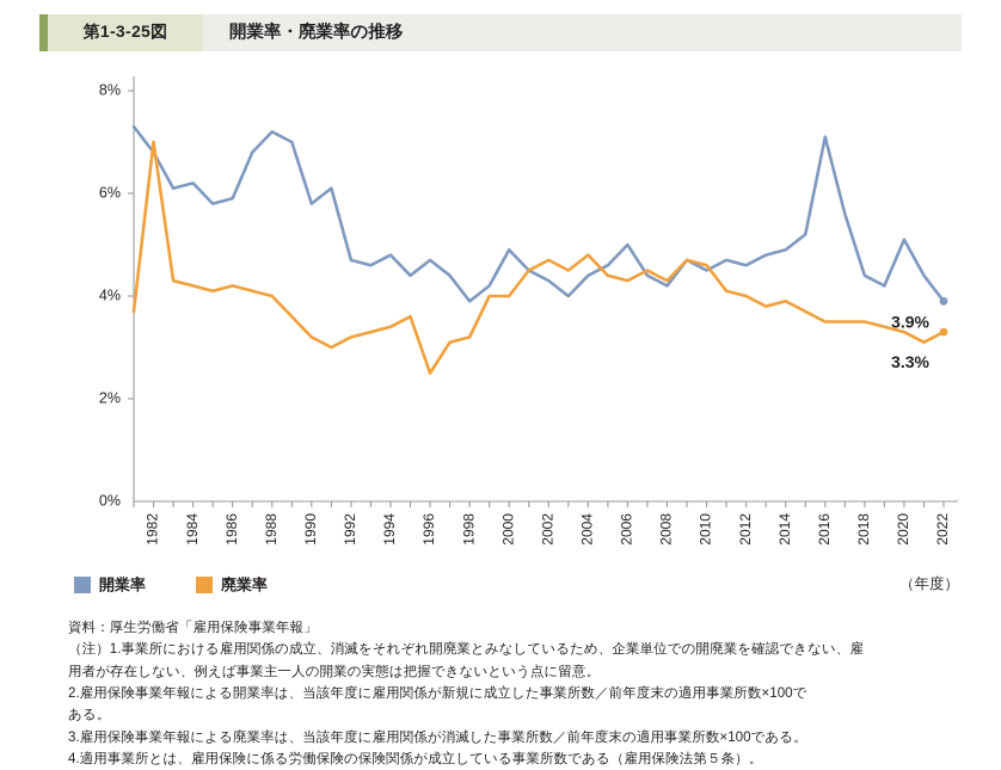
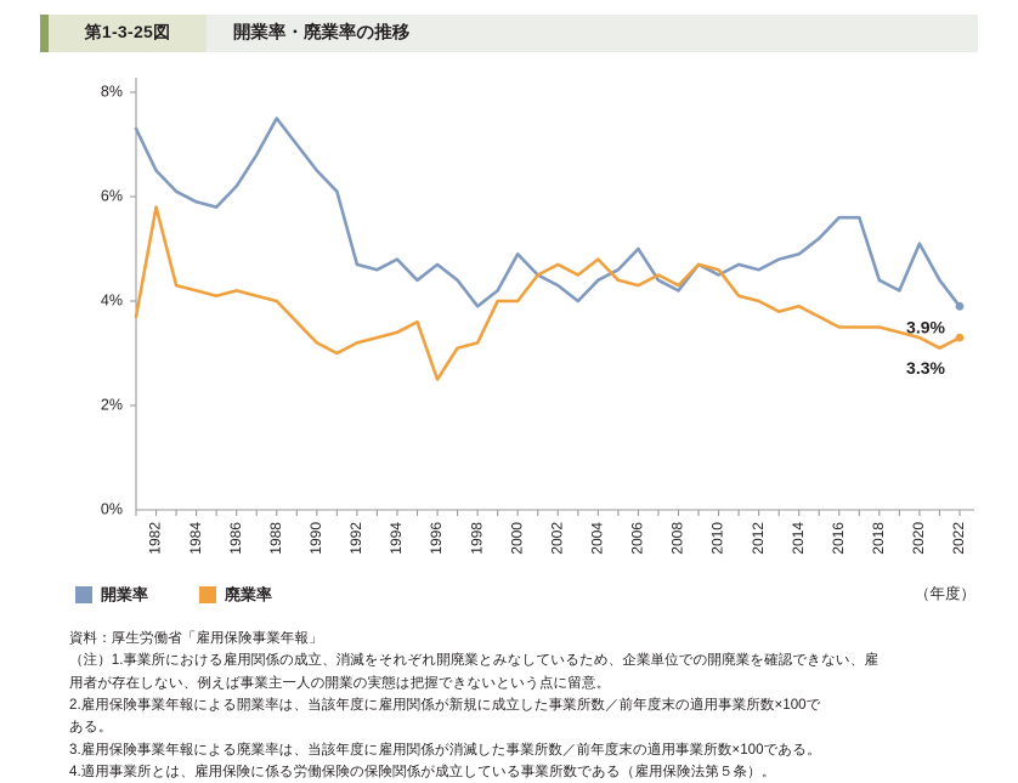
開業率/1982: 6.8% -> 6.5%
廃業率/1982: 7.0% -> 5.8%
開業率/1984: 6.2% -> 5.9%
開業率/1986: 5.9% -> 6.2%
開業率/1988: 7.2% -> 7.5%
開業率/1990: 5.8% -> 6.5%
開業率/2016: 7.1% -> 5.6%
